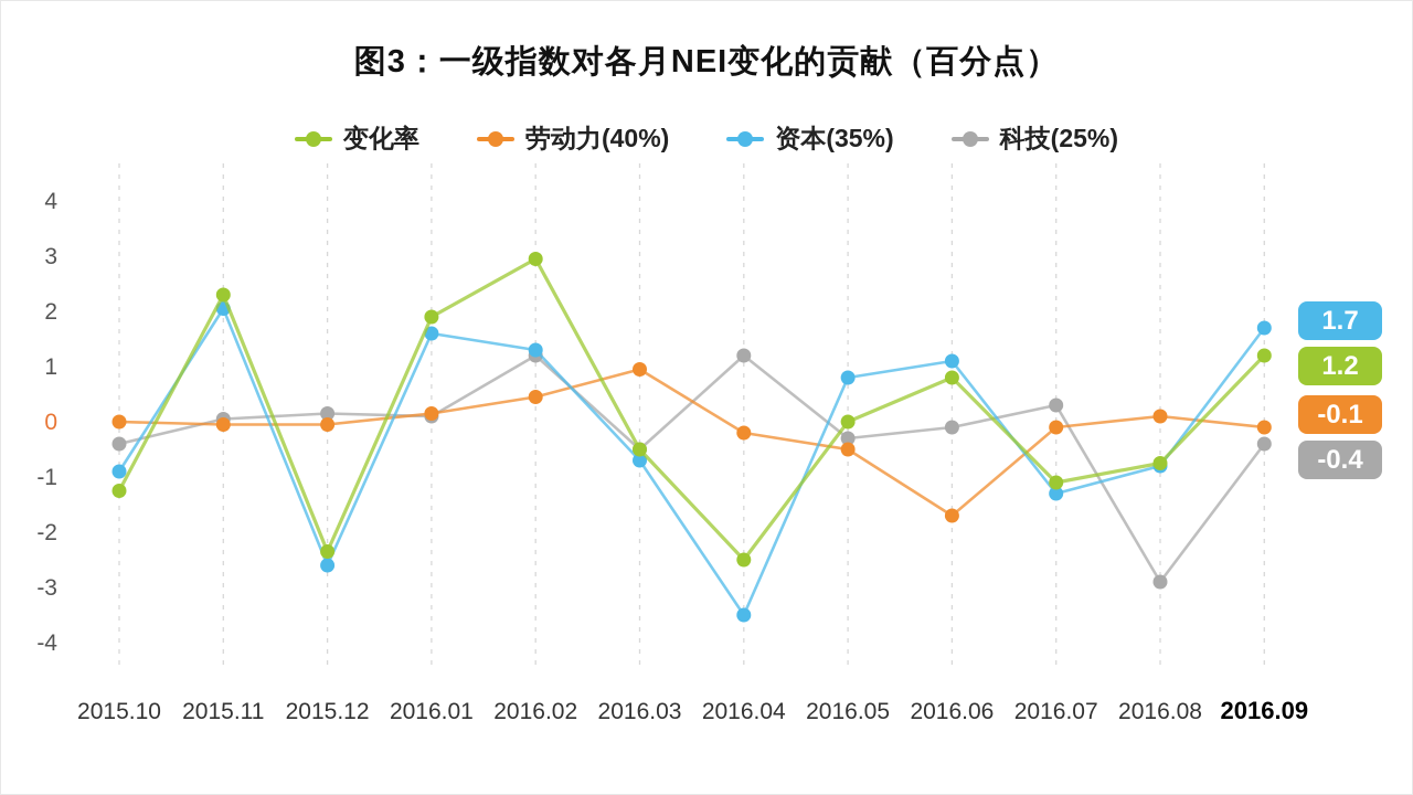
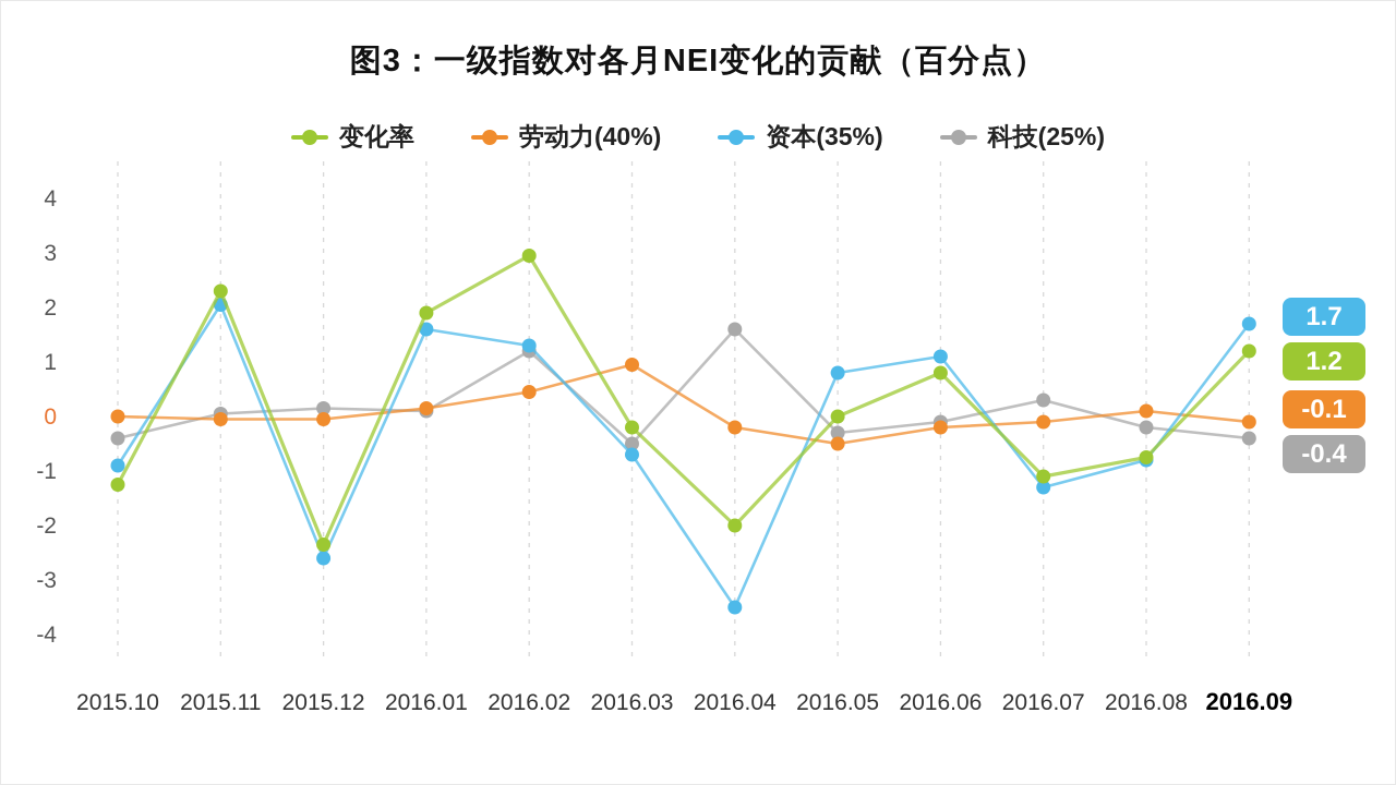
变化率/2016.03: -0.5 -> -0.2
变化率/2016.04: -2.5 -> -2.0
科技(25%)/2016.04: 1.2 -> 1.6
劳动力(40%)/2016.06: -1.7 -> -0.2
科技(25%)/2016.08: -2.9 -> -0.2
